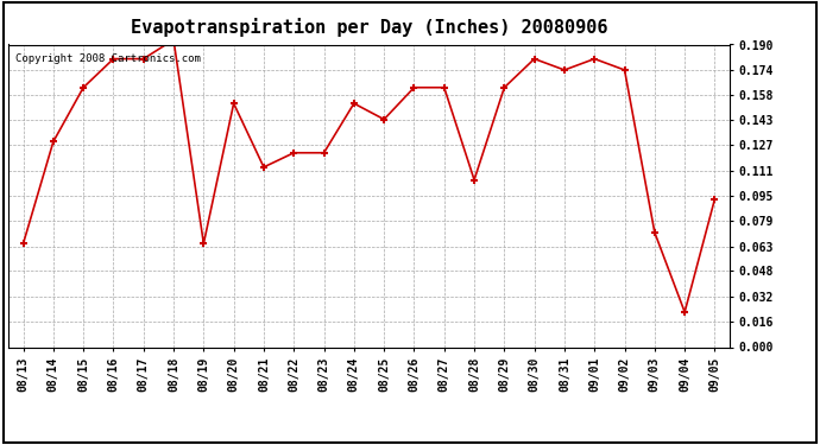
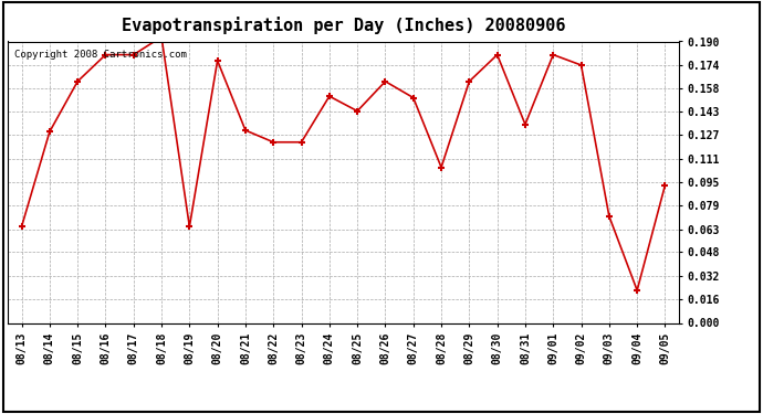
08/20: 0.153 -> 0.177
08/21: 0.113 -> 0.130
08/27: 0.163 -> 0.152
08/31: 0.174 -> 0.134
